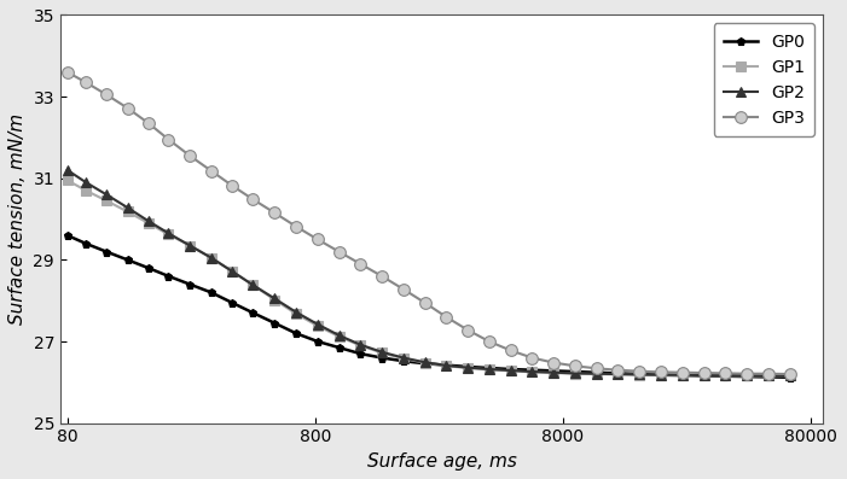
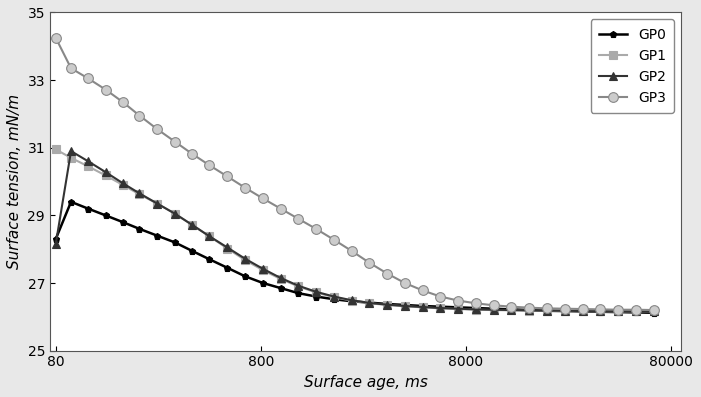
GP0/80: 29.60 -> 28.30
GP2/80: 31.20 -> 28.15
GP3/80: 33.60 -> 34.25
